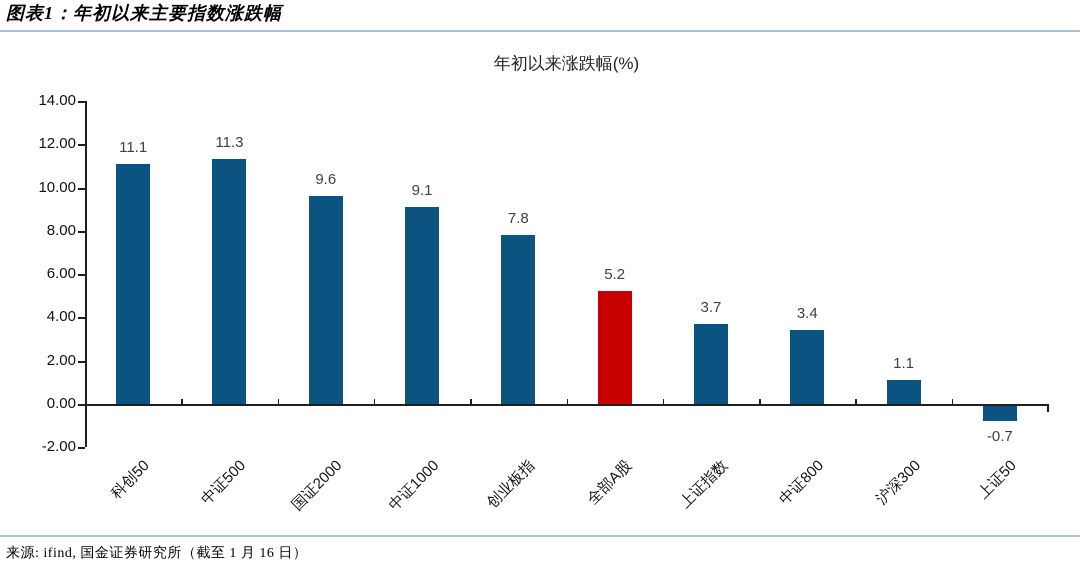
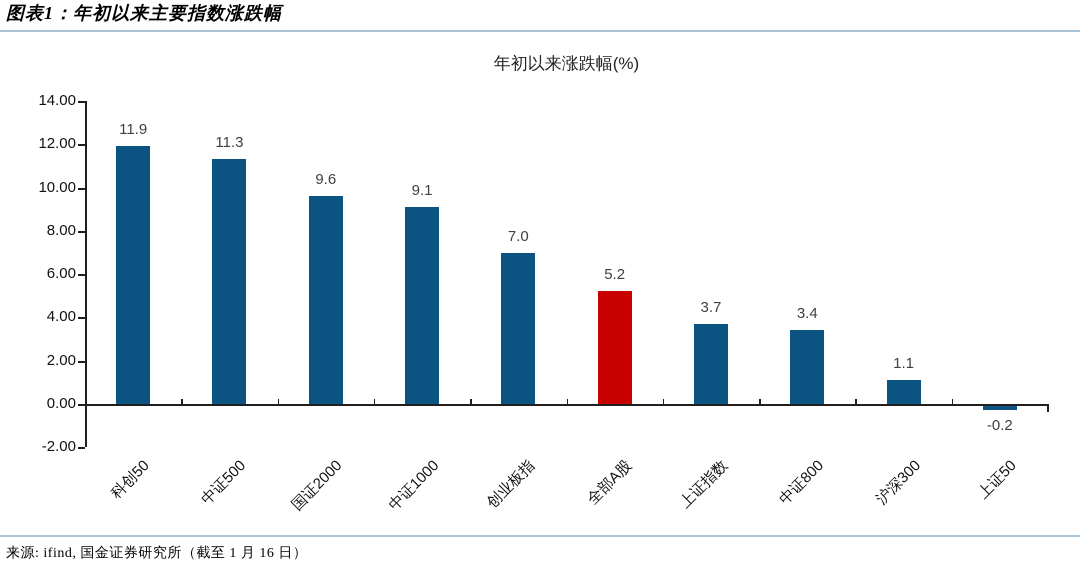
科创50: 11.1 -> 11.9
创业板指: 7.8 -> 7.0
上证50: -0.7 -> -0.2
